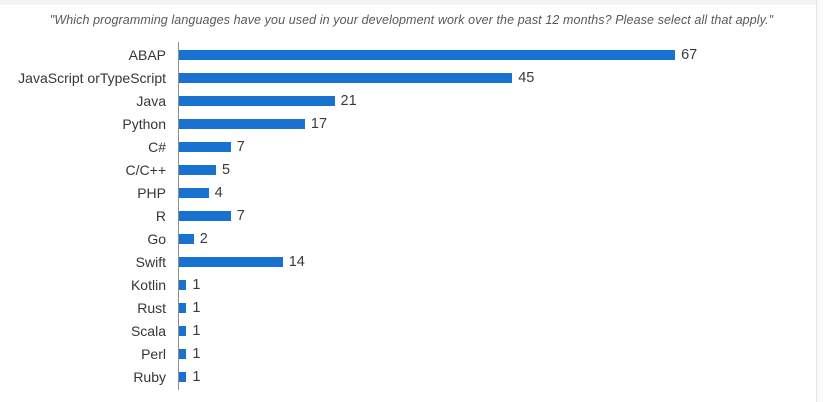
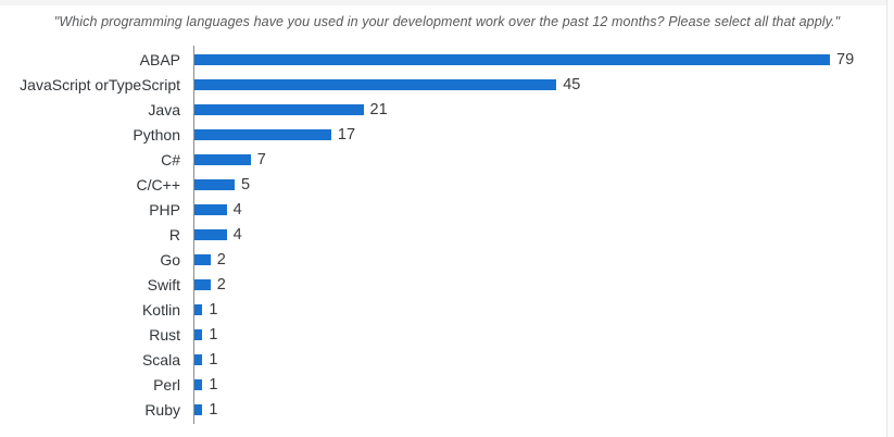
ABAP: 67 -> 79
R: 7 -> 4
Swift: 14 -> 2
